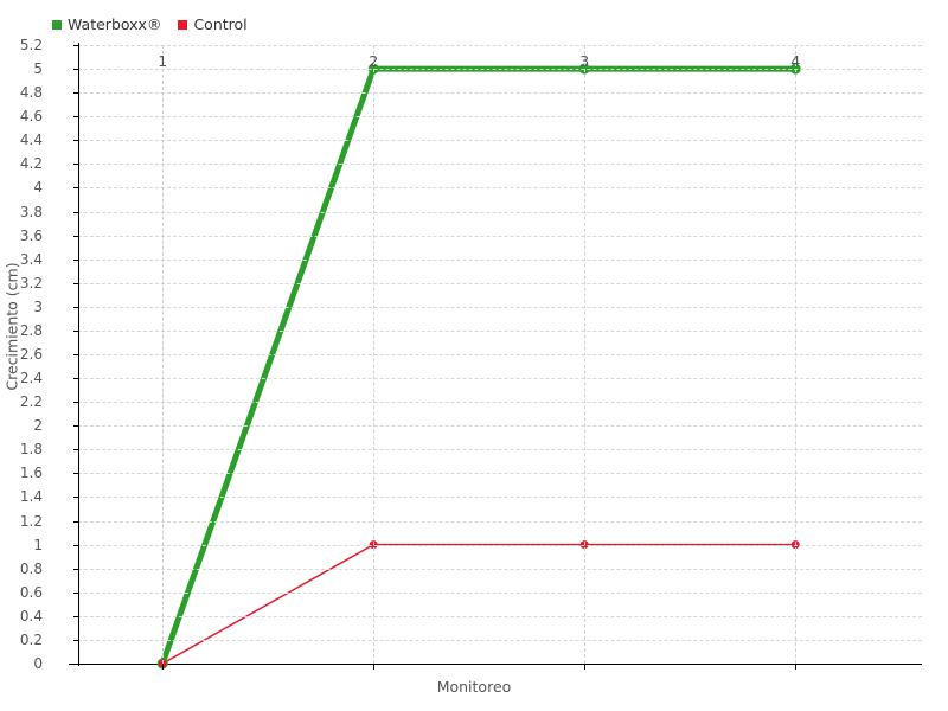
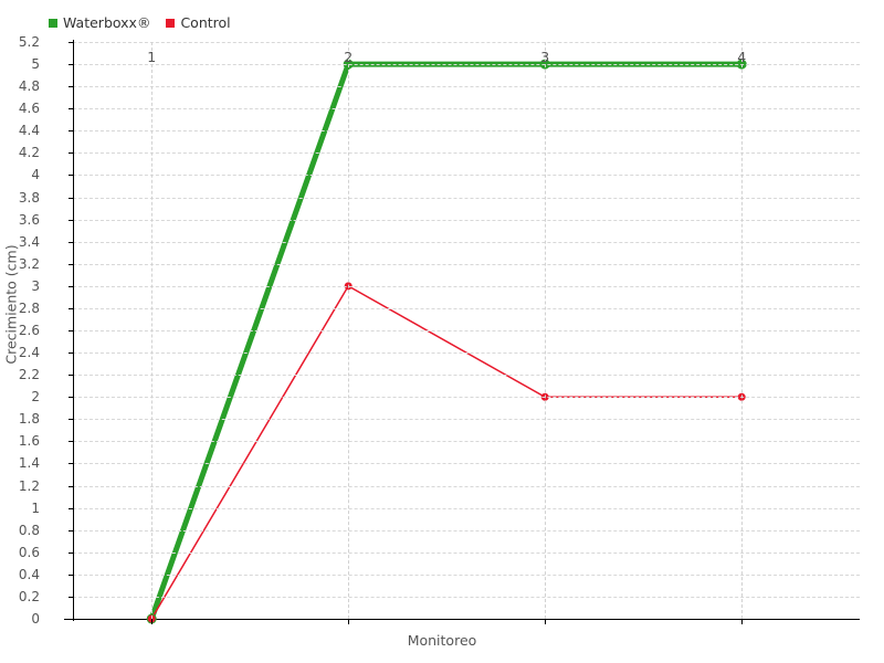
Control/2: 1 -> 3
Control/3: 1 -> 2
Control/4: 1 -> 2
